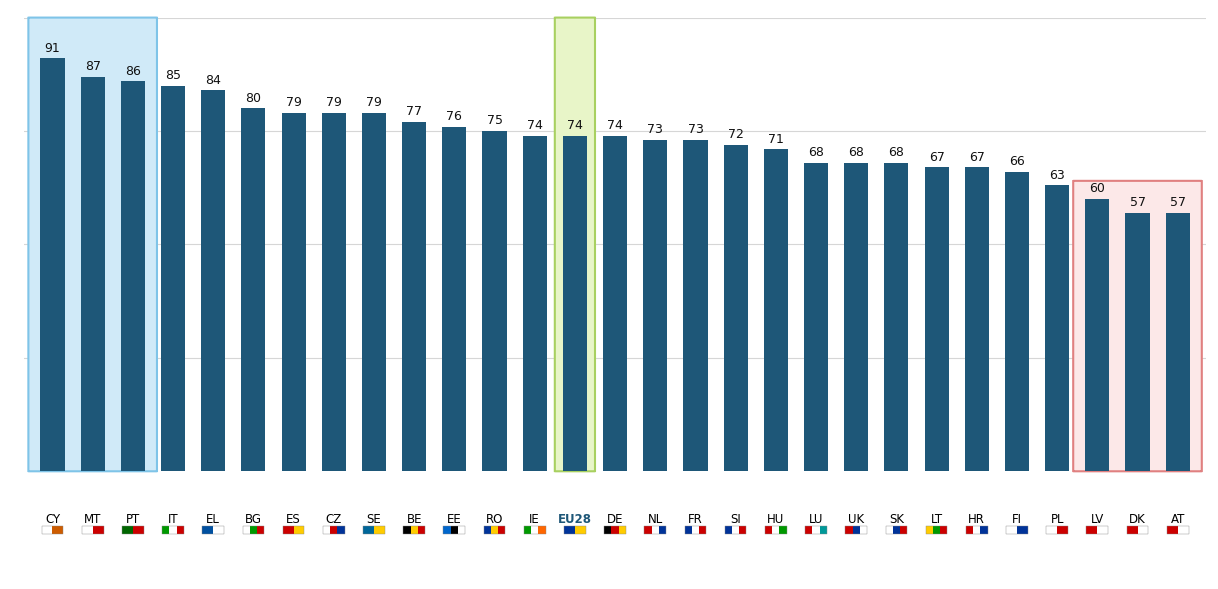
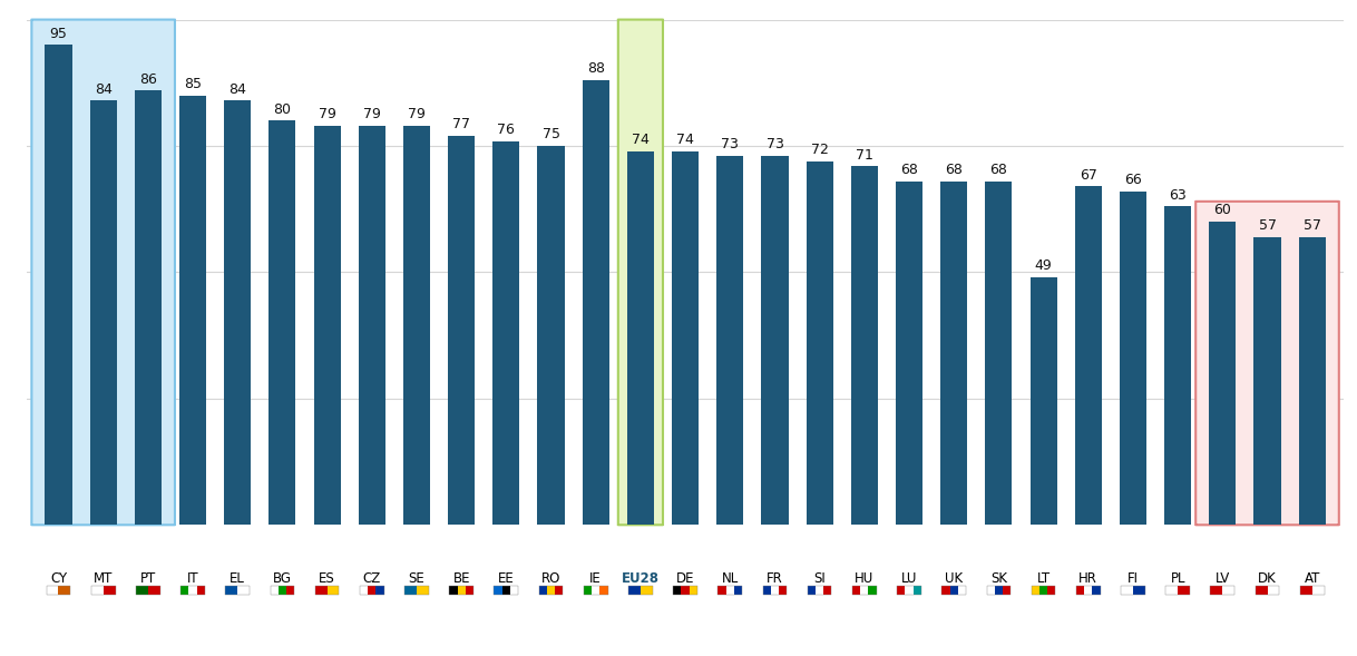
CY: 91 -> 95
MT: 87 -> 84
IE: 74 -> 88
LT: 67 -> 49
